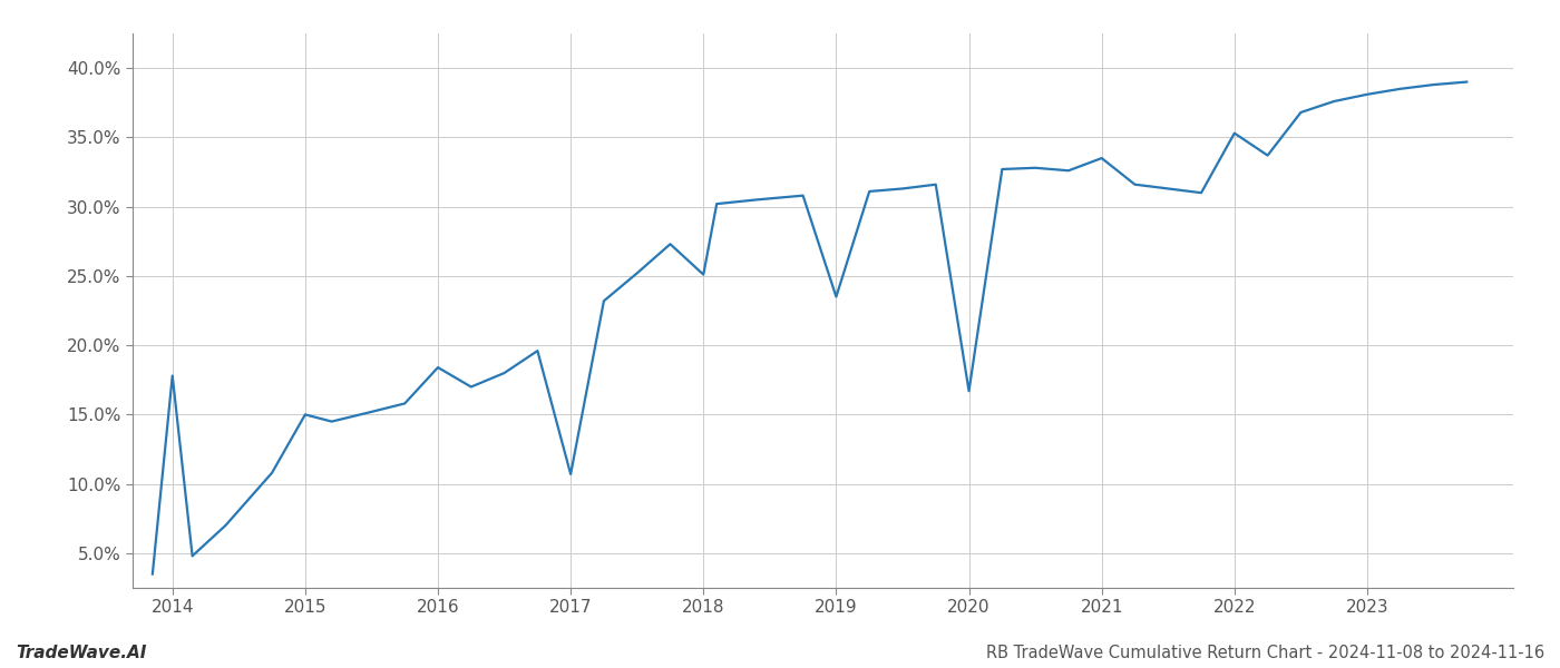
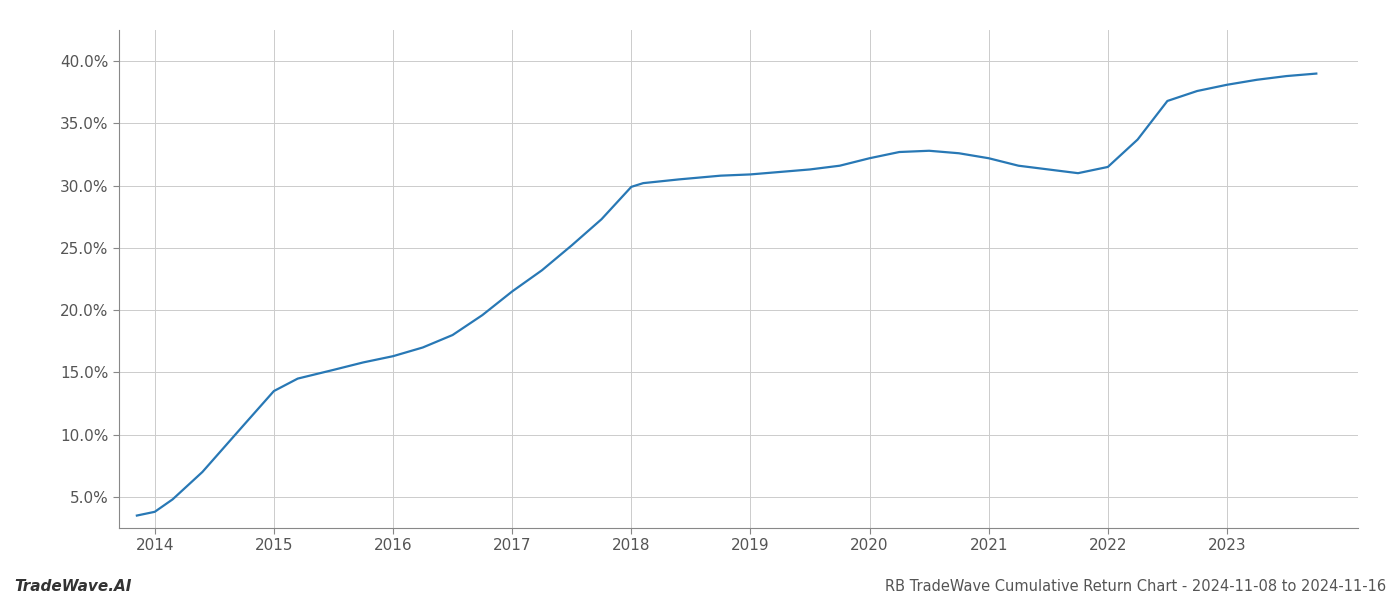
2014: 17.8% -> 3.8%
2015: 15.0% -> 13.5%
2016: 18.4% -> 16.3%
2017: 10.7% -> 21.5%
2018: 25.1% -> 29.9%
2019: 23.5% -> 30.9%
2020: 16.7% -> 32.2%
2021: 33.5% -> 32.2%
2022: 35.3% -> 31.5%
